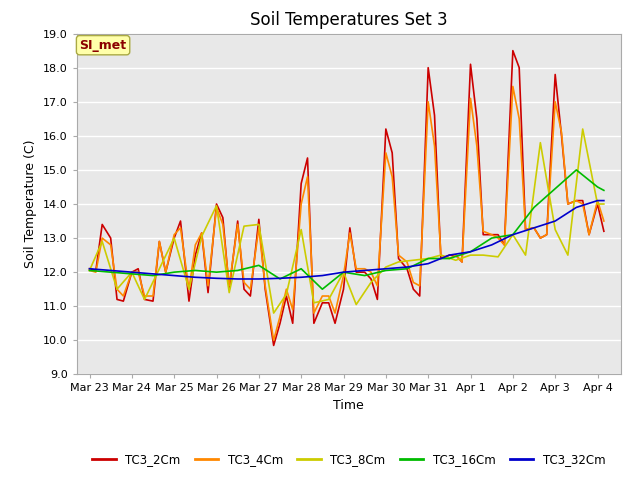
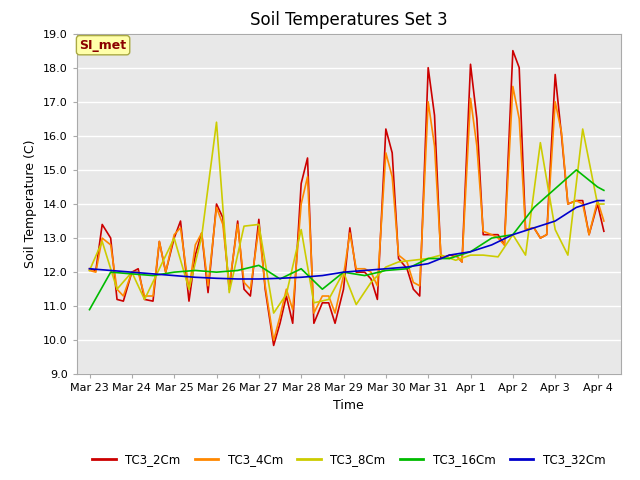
TC3_16Cm/Mar 23: 12.05 -> 10.90
TC3_8Cm/Mar 26: 13.95 -> 16.40
